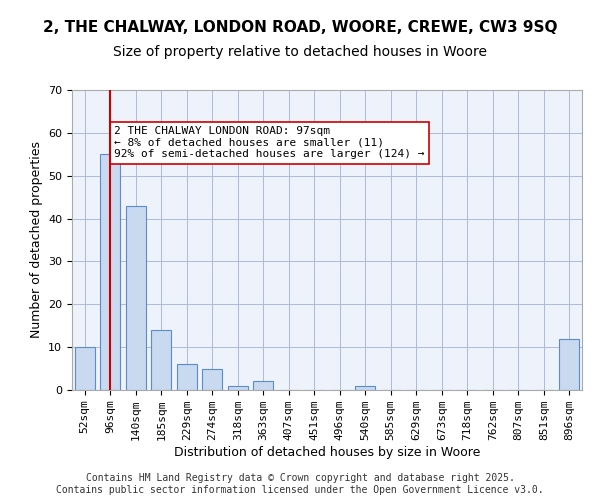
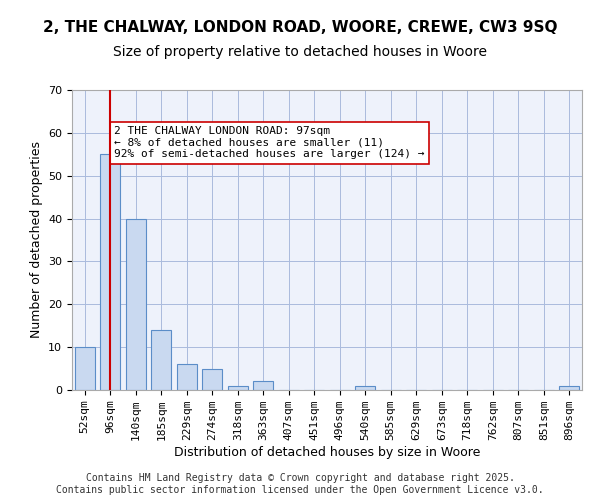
140sqm: 43 -> 40
896sqm: 12 -> 1
